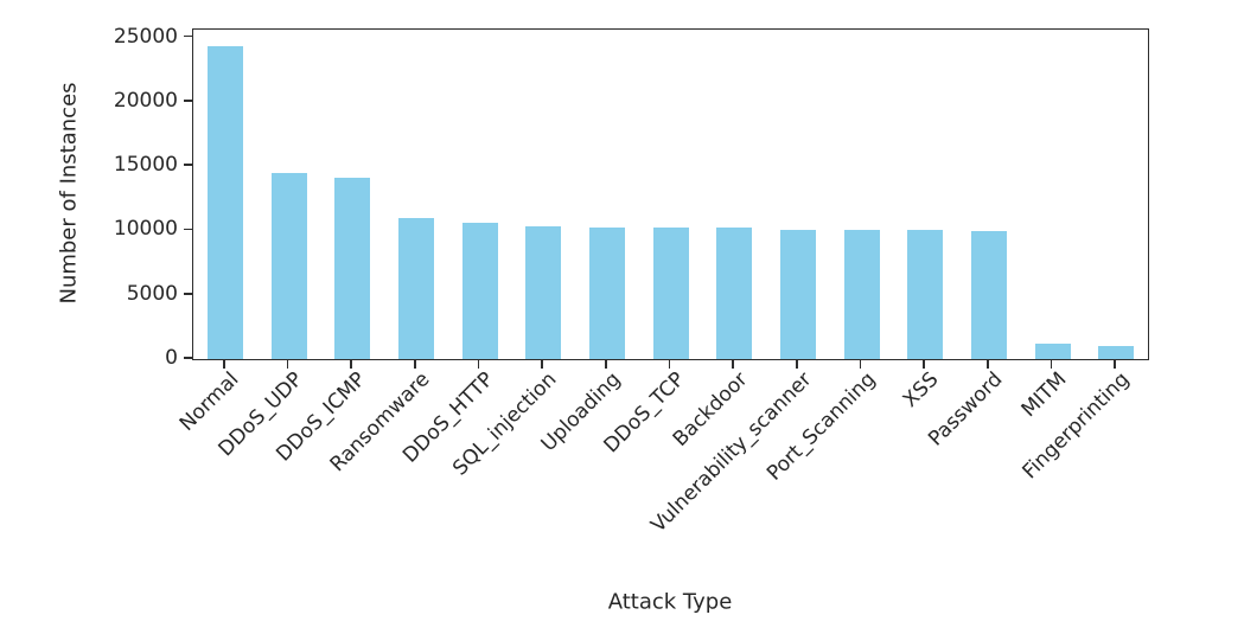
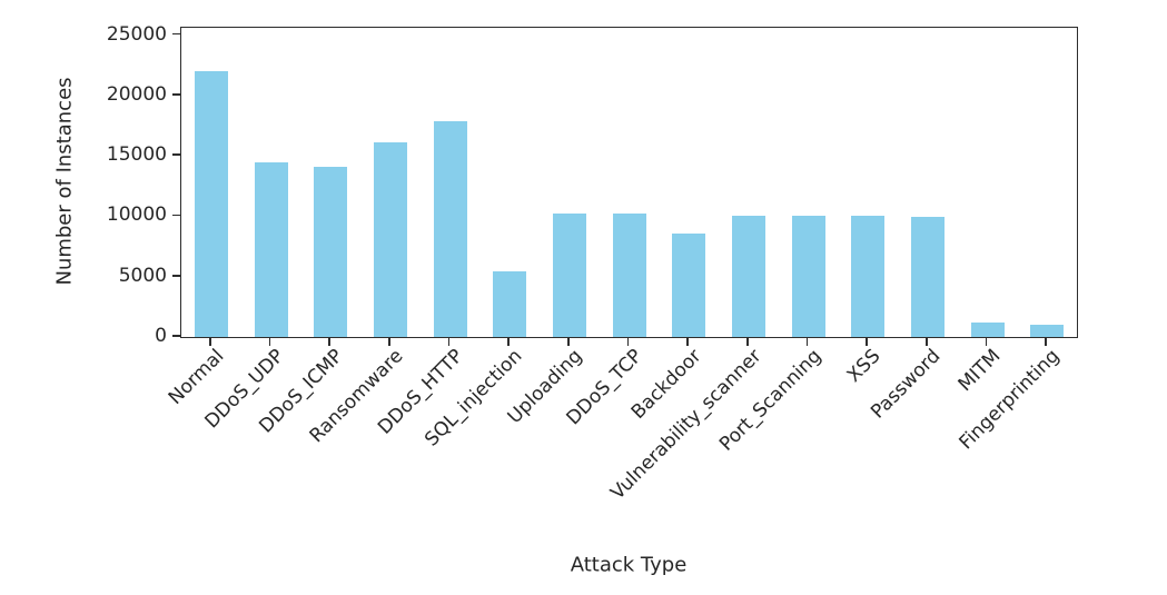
Normal: 24300 -> 22000
Ransomware: 10900 -> 16100
DDoS_HTTP: 10600 -> 17900
SQL_injection: 10300 -> 5400
Backdoor: 10200 -> 8600
